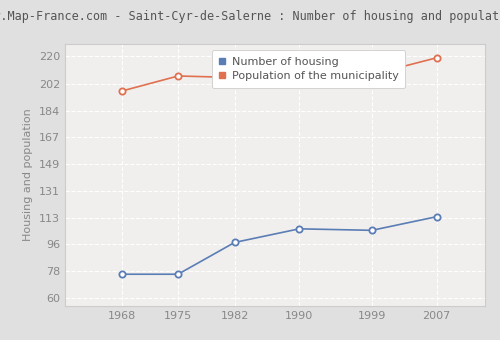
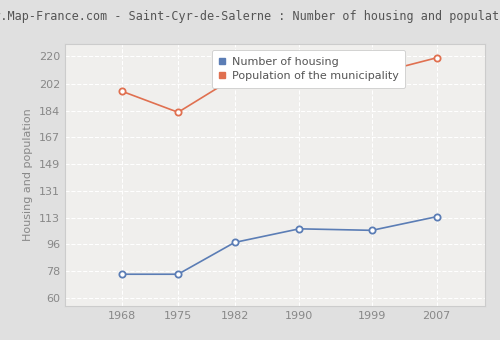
Population of the municipality/1975: 207 -> 183
